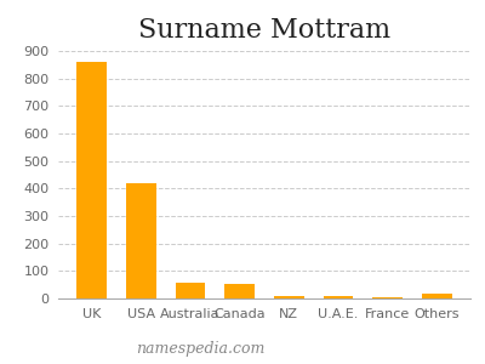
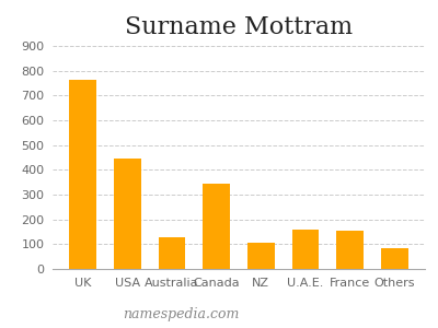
UK: 860 -> 765
USA: 417 -> 445
Australia: 57 -> 130
Canada: 55 -> 345
NZ: 9 -> 105
U.A.E.: 7 -> 160
France: 5 -> 155
Others: 16 -> 85
